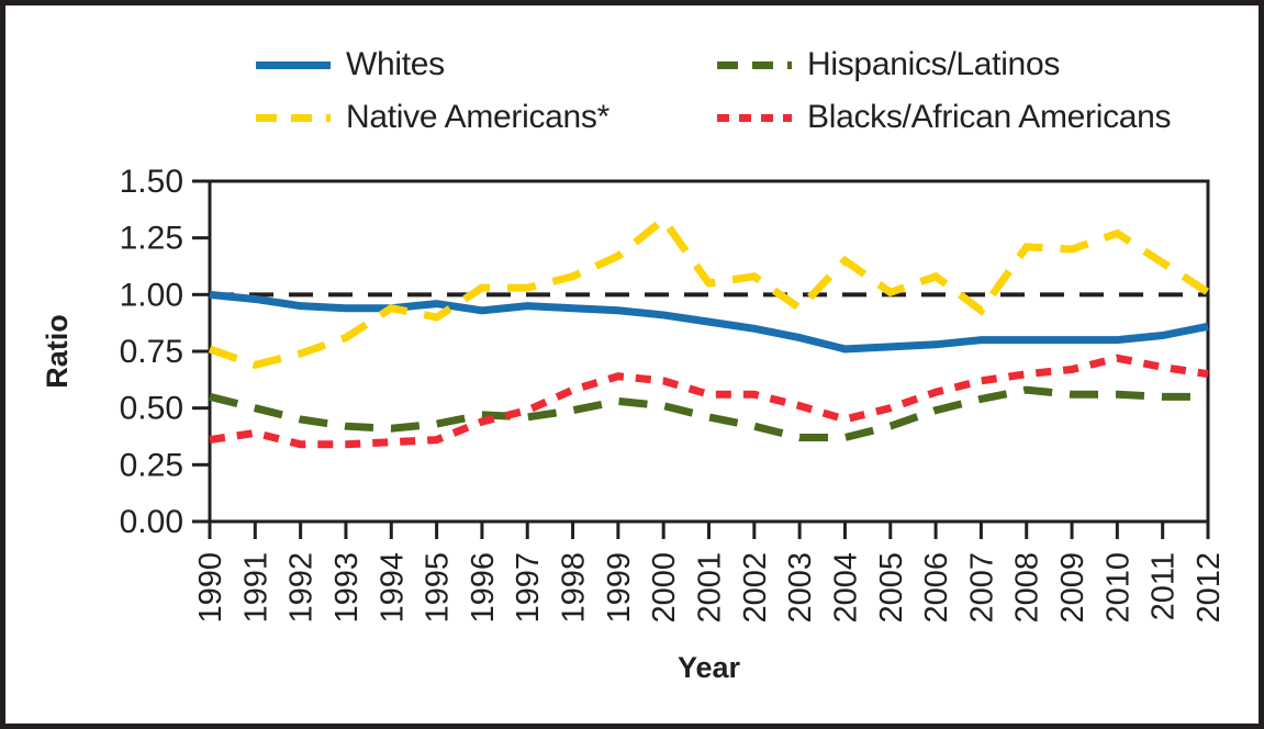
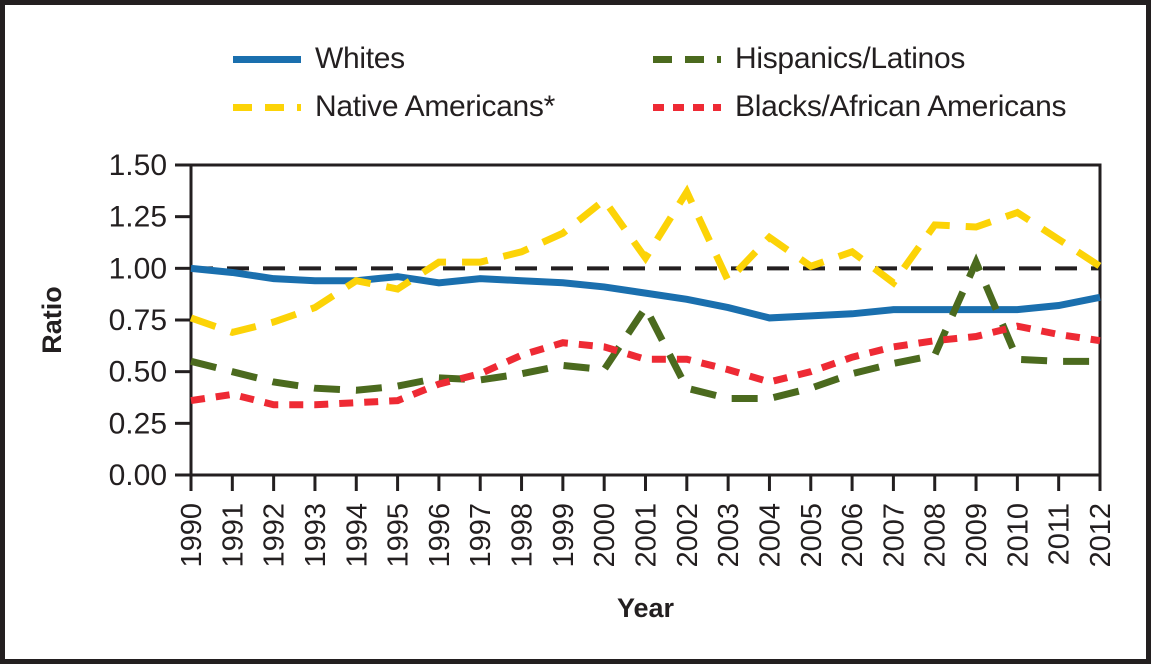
Hispanics/Latinos/2001: 0.46 -> 0.81
Native Americans*/2002: 1.08 -> 1.37
Hispanics/Latinos/2009: 0.56 -> 1.03
